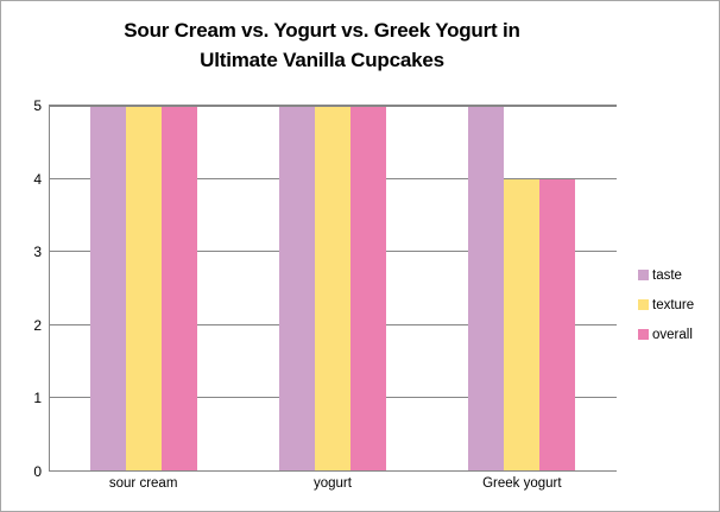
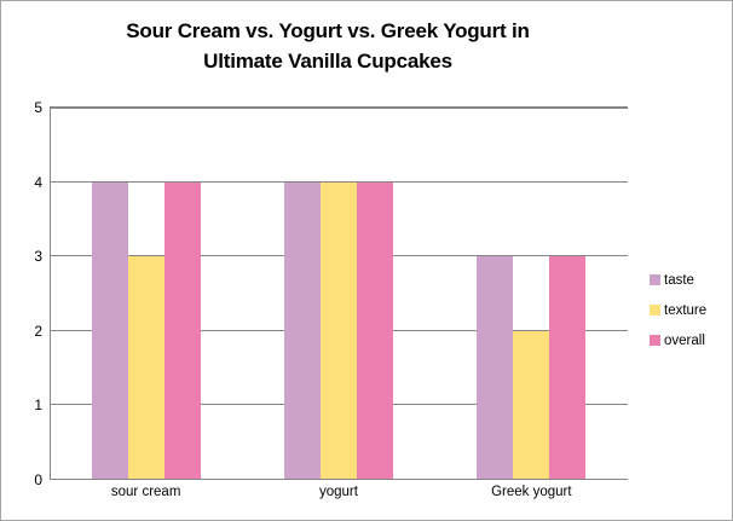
taste/sour cream: 5 -> 4
texture/sour cream: 5 -> 3
overall/sour cream: 5 -> 4
taste/yogurt: 5 -> 4
texture/yogurt: 5 -> 4
overall/yogurt: 5 -> 4
taste/Greek yogurt: 5 -> 3
texture/Greek yogurt: 4 -> 2
overall/Greek yogurt: 4 -> 3
